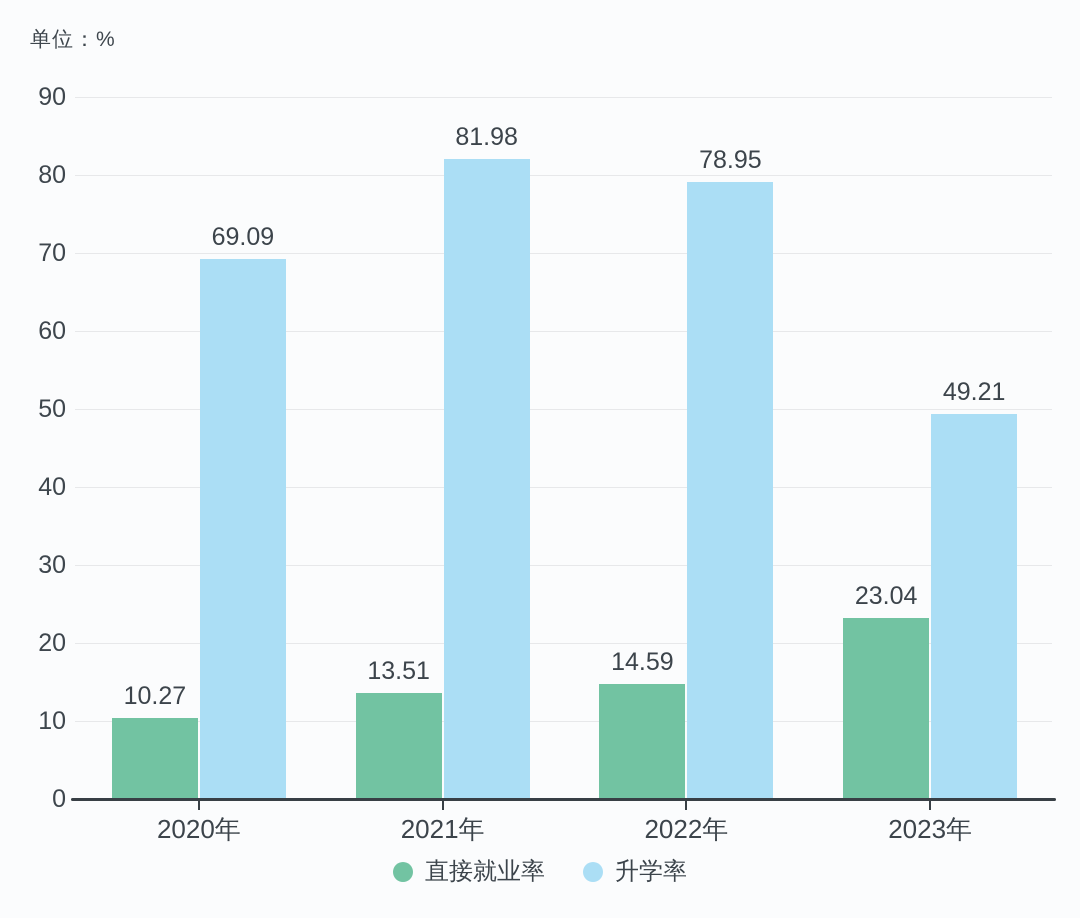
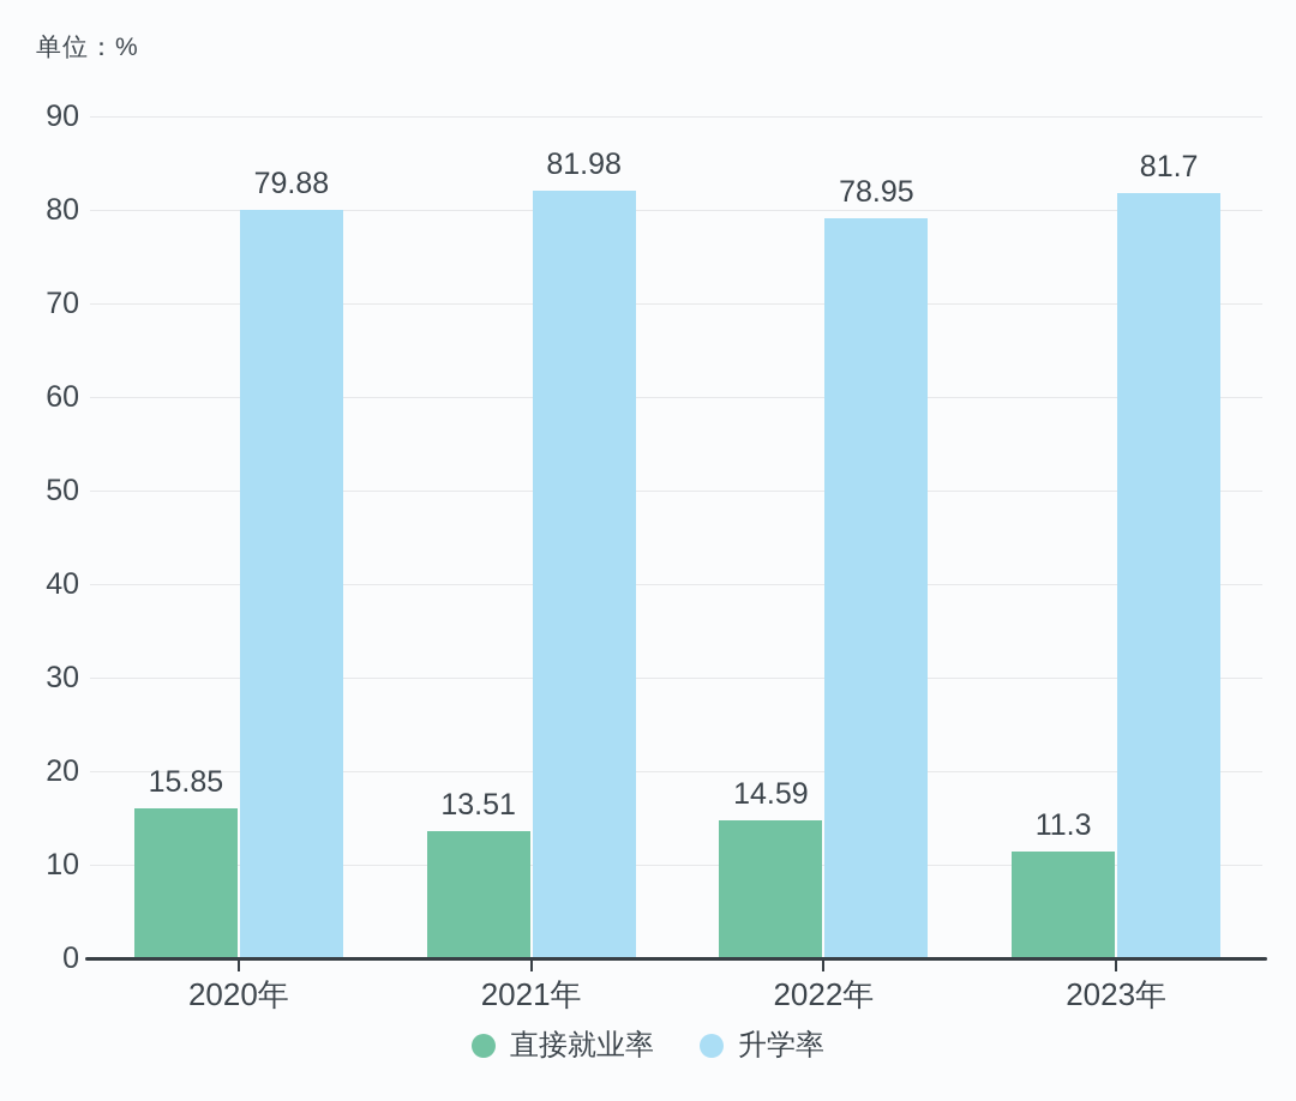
直接就业率/2020年: 10.27 -> 15.85
升学率/2020年: 69.09 -> 79.88
直接就业率/2023年: 23.04 -> 11.3
升学率/2023年: 49.21 -> 81.7
